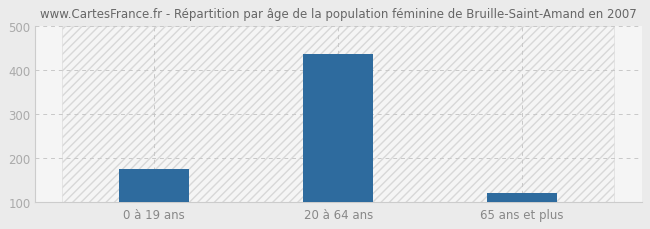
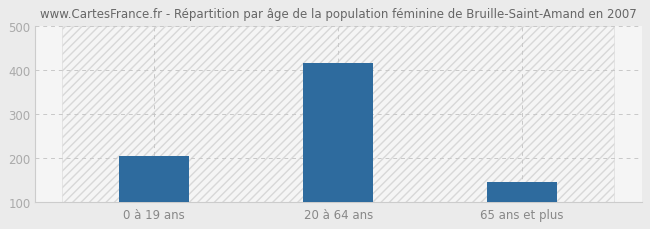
0 à 19 ans: 174 -> 205
20 à 64 ans: 436 -> 415
65 ans et plus: 120 -> 145
